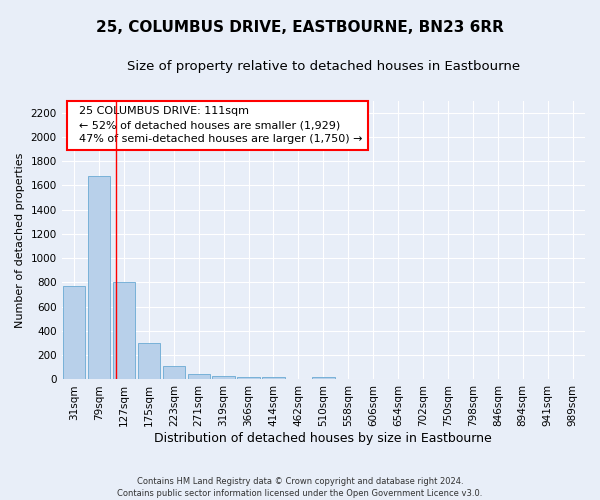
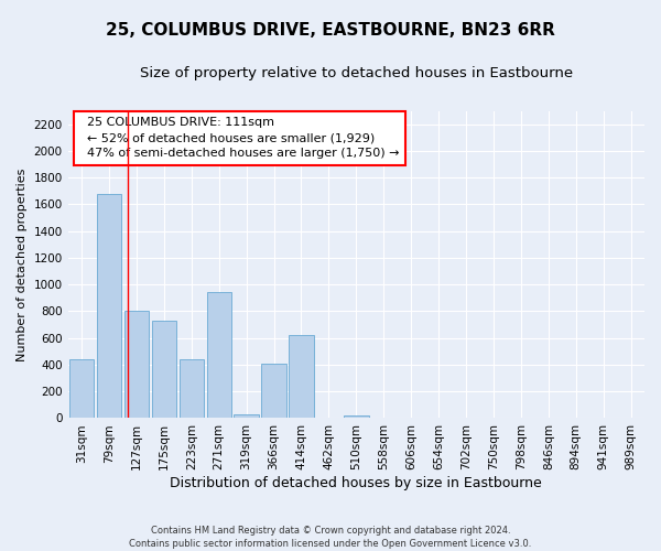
31sqm: 770 -> 440
175sqm: 300 -> 730
223sqm: 110 -> 440
271sqm: 40 -> 940
366sqm: 20 -> 410
414sqm: 20 -> 620
